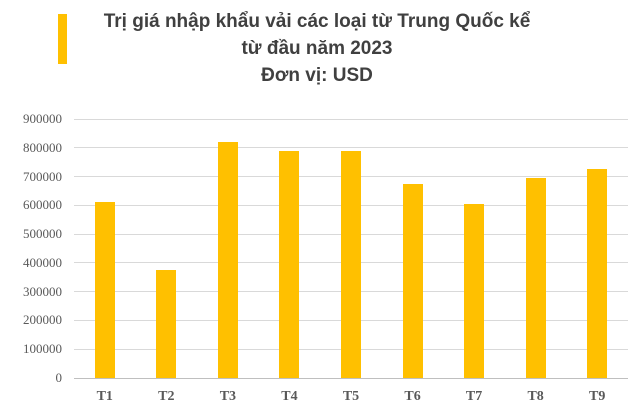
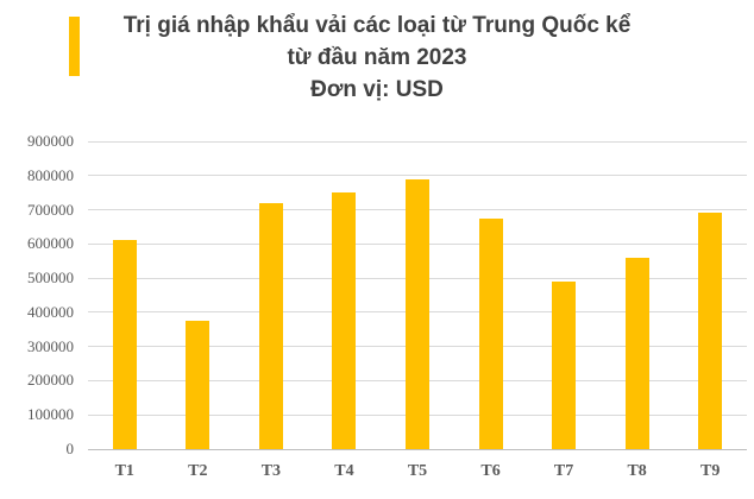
T3: 820000 -> 720000
T4: 790000 -> 750000
T7: 600000 -> 490000
T8: 700000 -> 560000
T9: 720000 -> 690000
